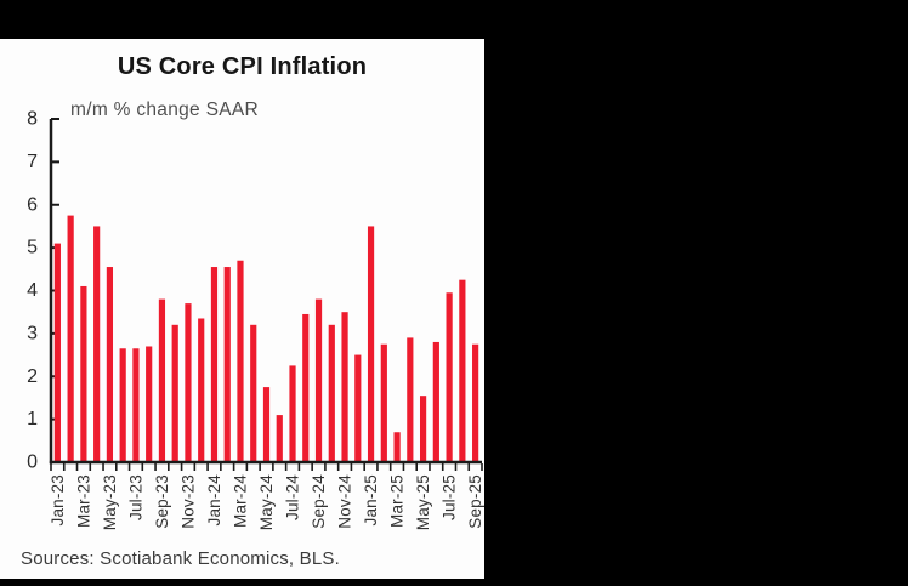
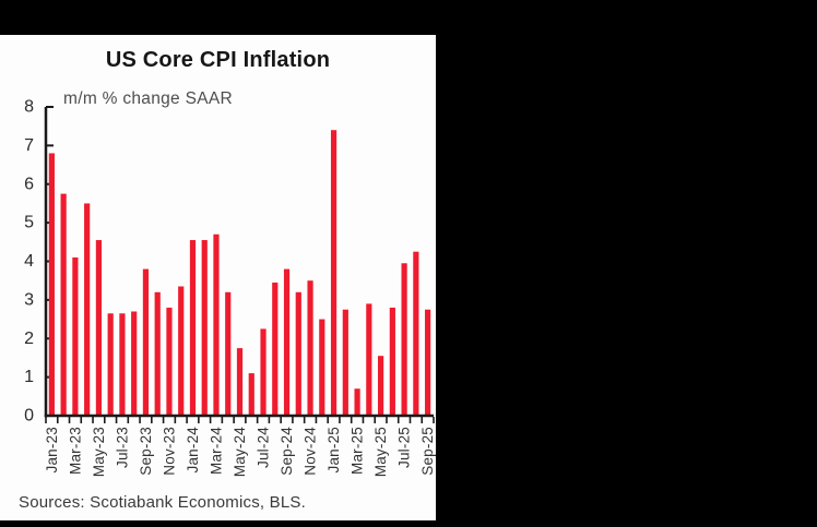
Jan-23: 5.1 -> 6.8
Nov-23: 3.7 -> 2.8
Jan-25: 5.5 -> 7.4
